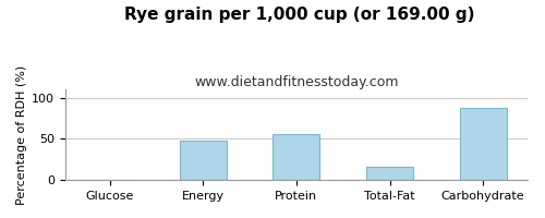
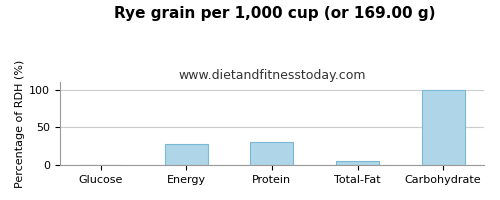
Energy: 48 -> 28
Protein: 56 -> 30
Total-Fat: 16 -> 5
Carbohydrate: 88 -> 99
